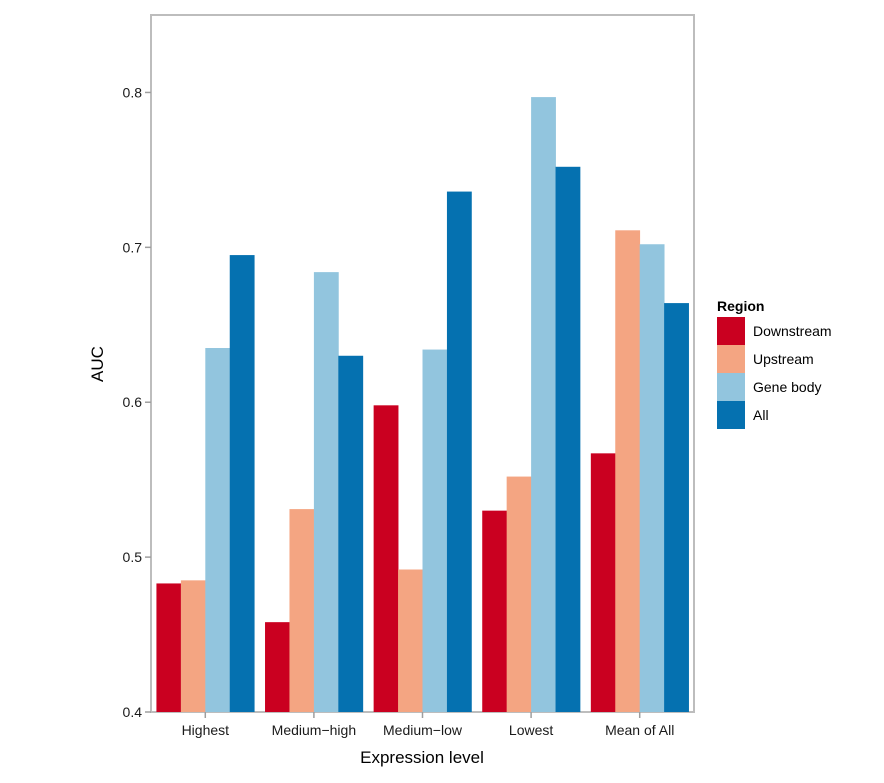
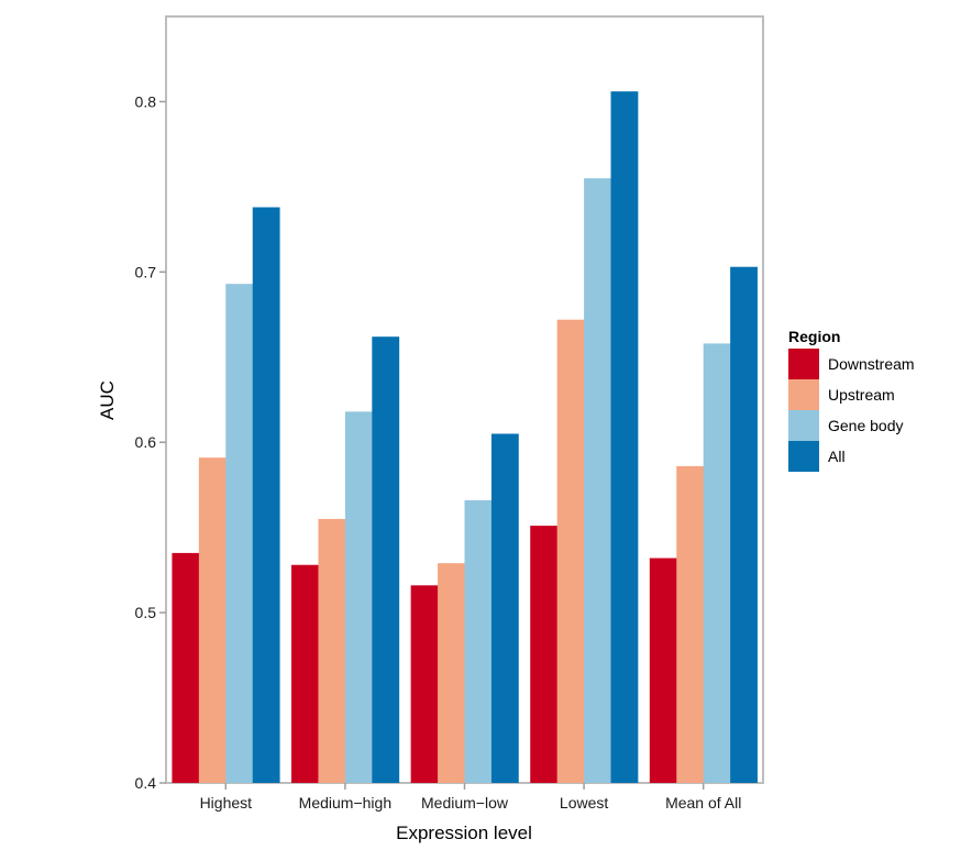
Downstream/Highest: 0.483 -> 0.535
Upstream/Highest: 0.485 -> 0.591
Gene body/Highest: 0.635 -> 0.693
All/Highest: 0.695 -> 0.738
Downstream/Medium−high: 0.458 -> 0.528
Upstream/Medium−high: 0.531 -> 0.555
Gene body/Medium−high: 0.684 -> 0.618
All/Medium−high: 0.630 -> 0.662
Downstream/Medium−low: 0.598 -> 0.516
Upstream/Medium−low: 0.492 -> 0.529
Gene body/Medium−low: 0.634 -> 0.566
All/Medium−low: 0.736 -> 0.605
Downstream/Lowest: 0.530 -> 0.551
Upstream/Lowest: 0.552 -> 0.672
Gene body/Lowest: 0.797 -> 0.755
All/Lowest: 0.752 -> 0.806
Downstream/Mean of All: 0.567 -> 0.532
Upstream/Mean of All: 0.711 -> 0.586
Gene body/Mean of All: 0.702 -> 0.658
All/Mean of All: 0.664 -> 0.703
